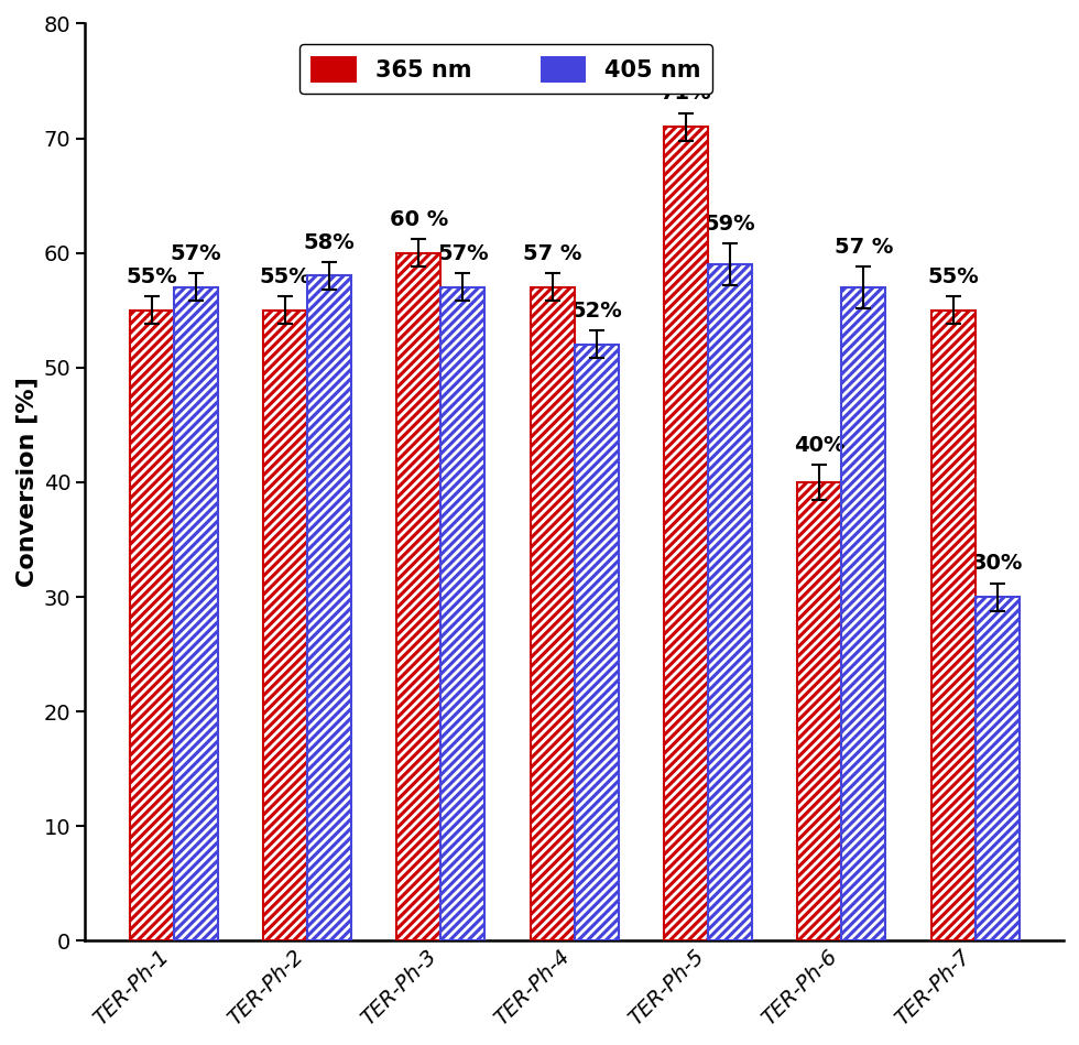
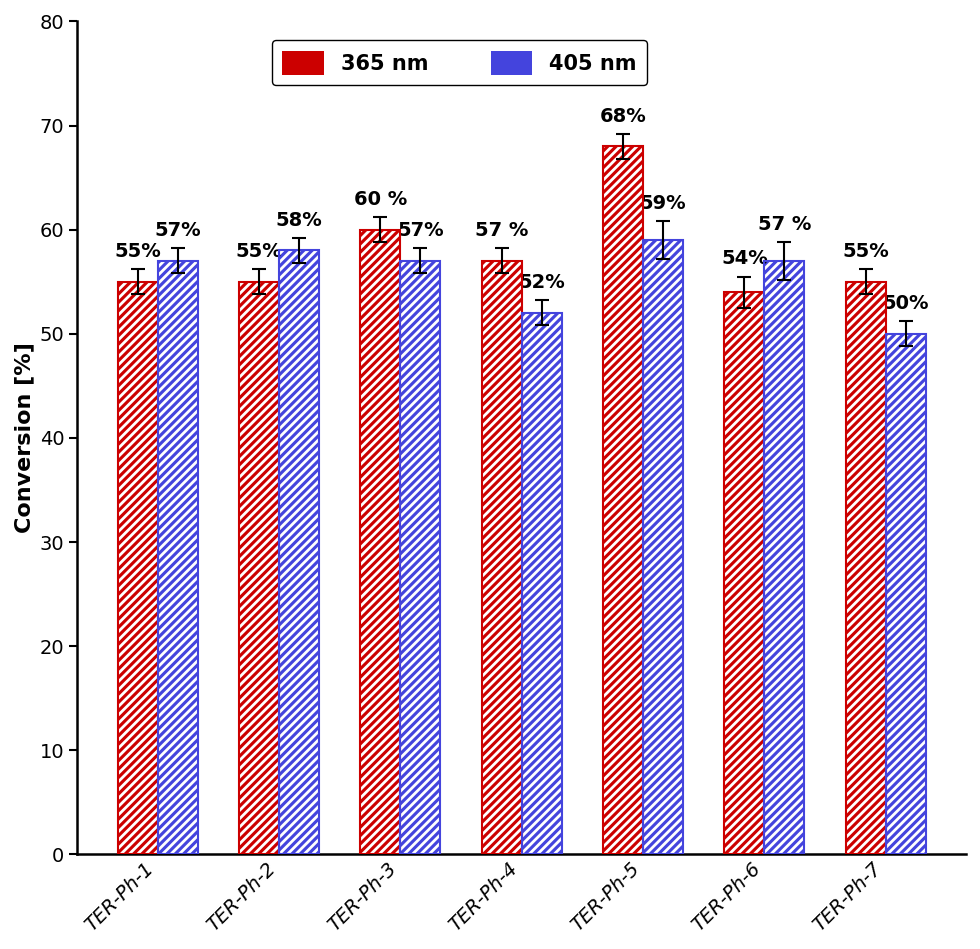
365 nm/TER-Ph-5: 71% -> 68%
365 nm/TER-Ph-6: 40% -> 54%
405 nm/TER-Ph-7: 30% -> 50%
